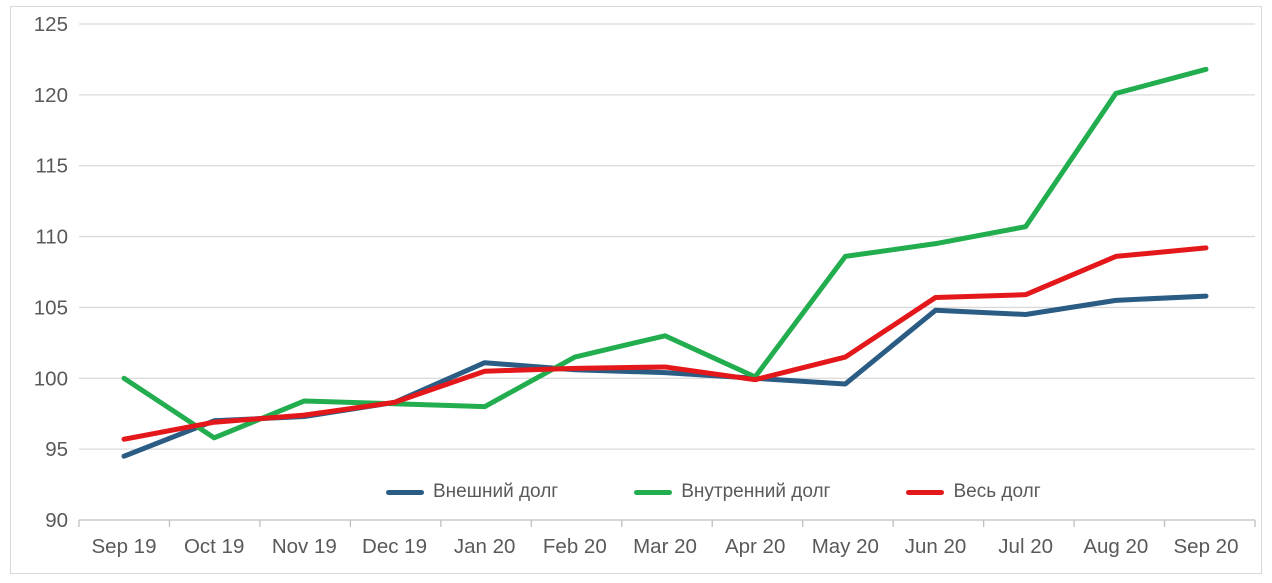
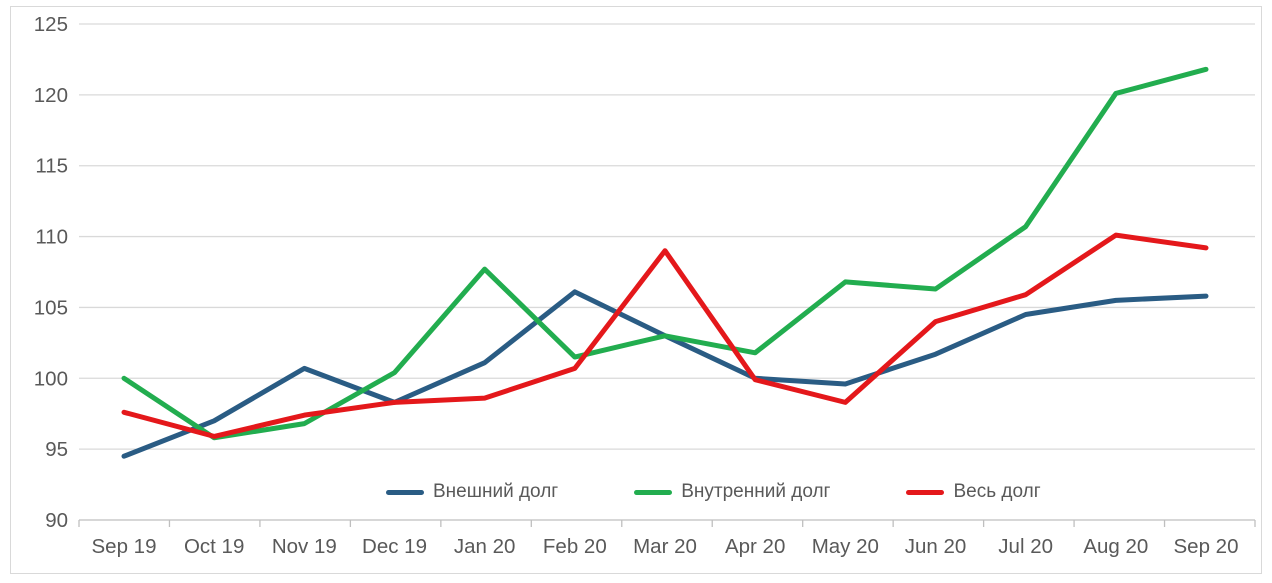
Весь долг/Sep 19: 95.7 -> 97.6
Весь долг/Oct 19: 96.9 -> 95.9
Внешний долг/Nov 19: 97.3 -> 100.7
Внутренний долг/Nov 19: 98.4 -> 96.8
Внутренний долг/Dec 19: 98.2 -> 100.4
Внутренний долг/Jan 20: 98.0 -> 107.7
Весь долг/Jan 20: 100.5 -> 98.6
Внешний долг/Feb 20: 100.6 -> 106.1
Внешний долг/Mar 20: 100.4 -> 103.0
Весь долг/Mar 20: 100.8 -> 109.0
Внутренний долг/Apr 20: 100.1 -> 101.8
Внутренний долг/May 20: 108.6 -> 106.8
Весь долг/May 20: 101.5 -> 98.3
Внешний долг/Jun 20: 104.8 -> 101.7
Внутренний долг/Jun 20: 109.5 -> 106.3
Весь долг/Jun 20: 105.7 -> 104.0
Весь долг/Aug 20: 108.6 -> 110.1
